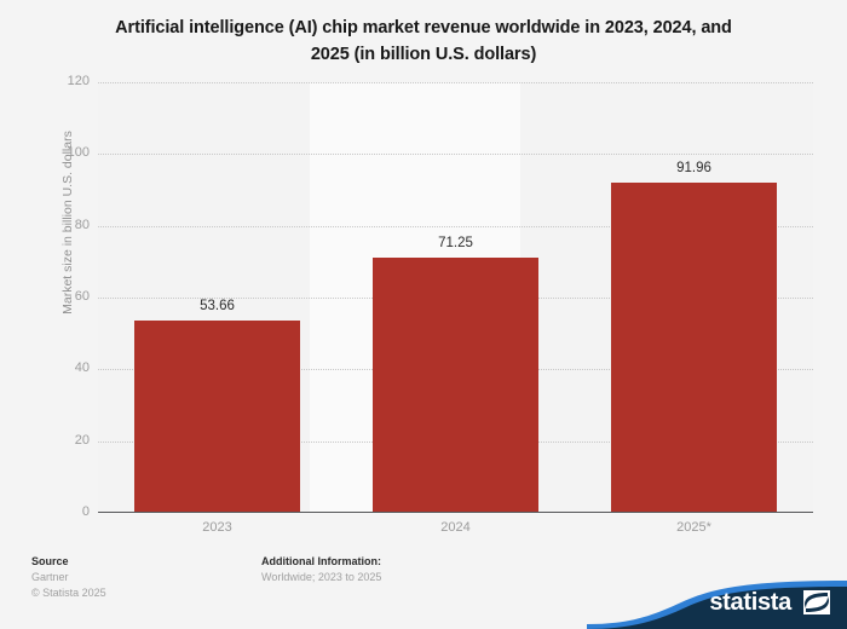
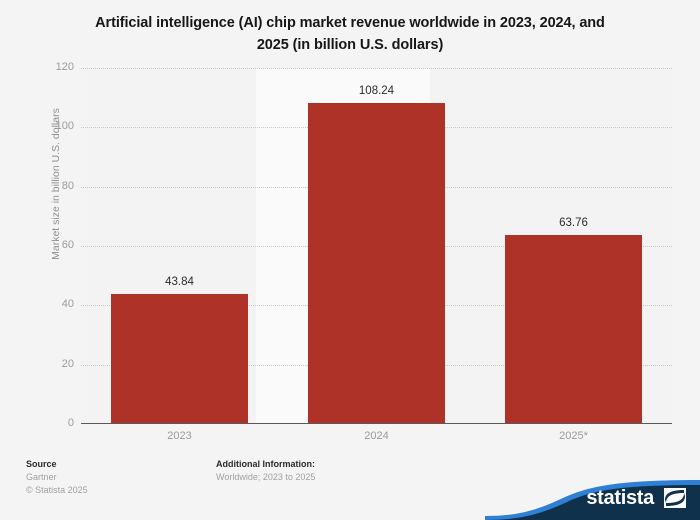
2023: 53.66 -> 43.84
2024: 71.25 -> 108.24
2025*: 91.96 -> 63.76
